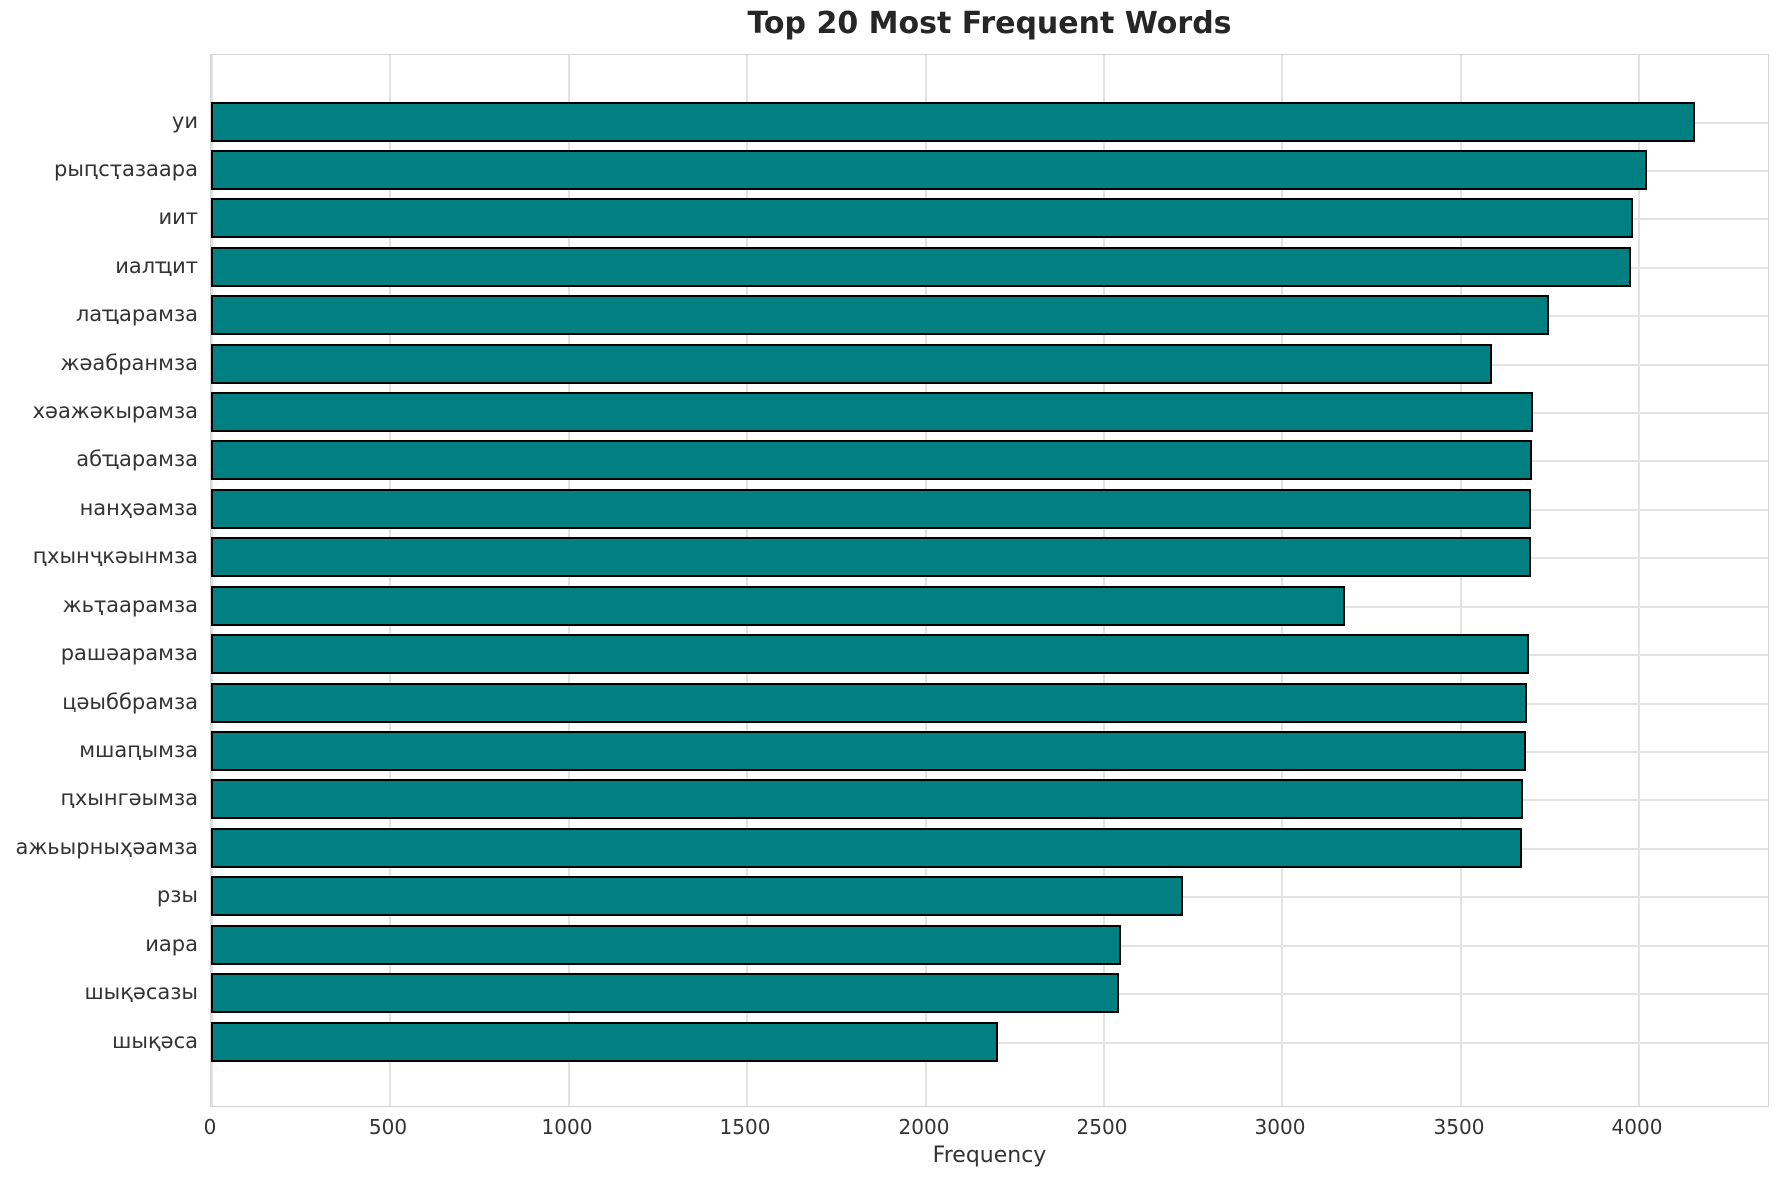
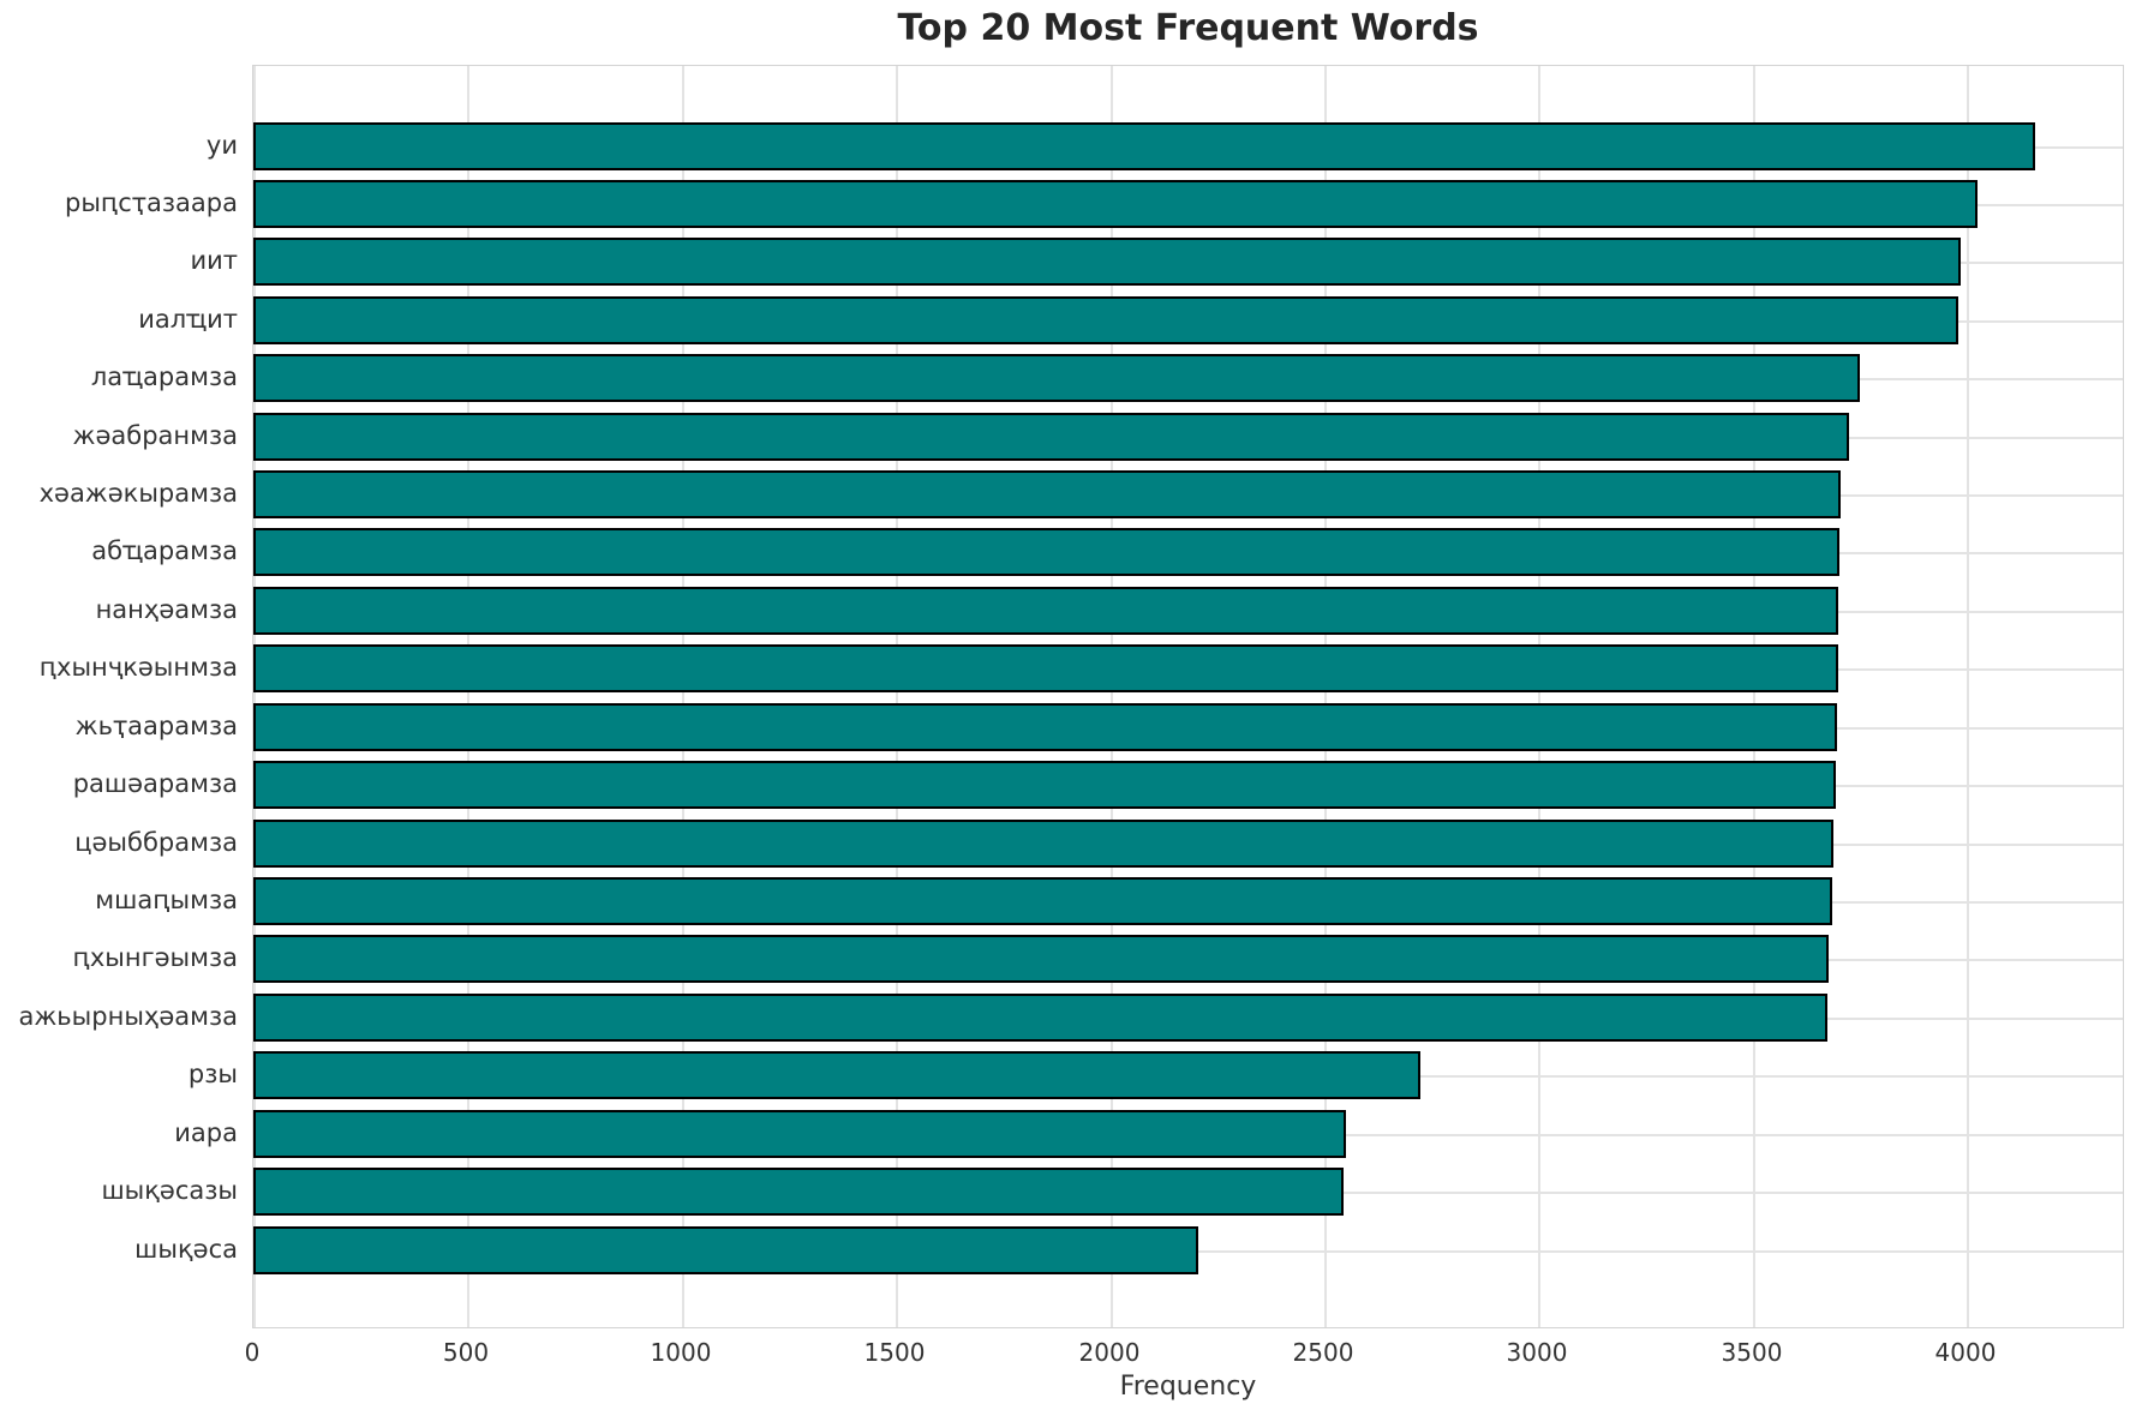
жәабранмза: 3590 -> 3720
жьҭаарамза: 3180 -> 3700
